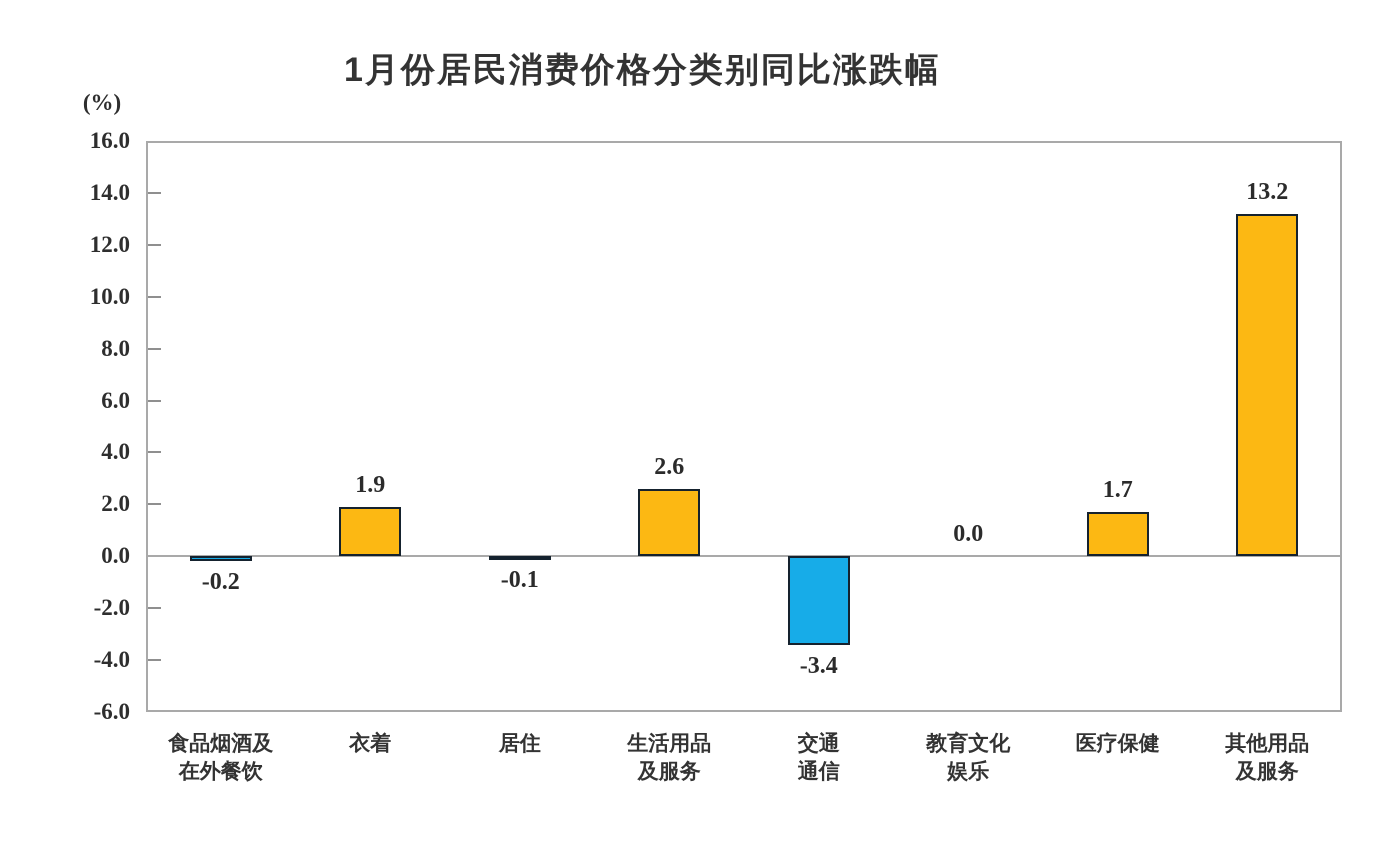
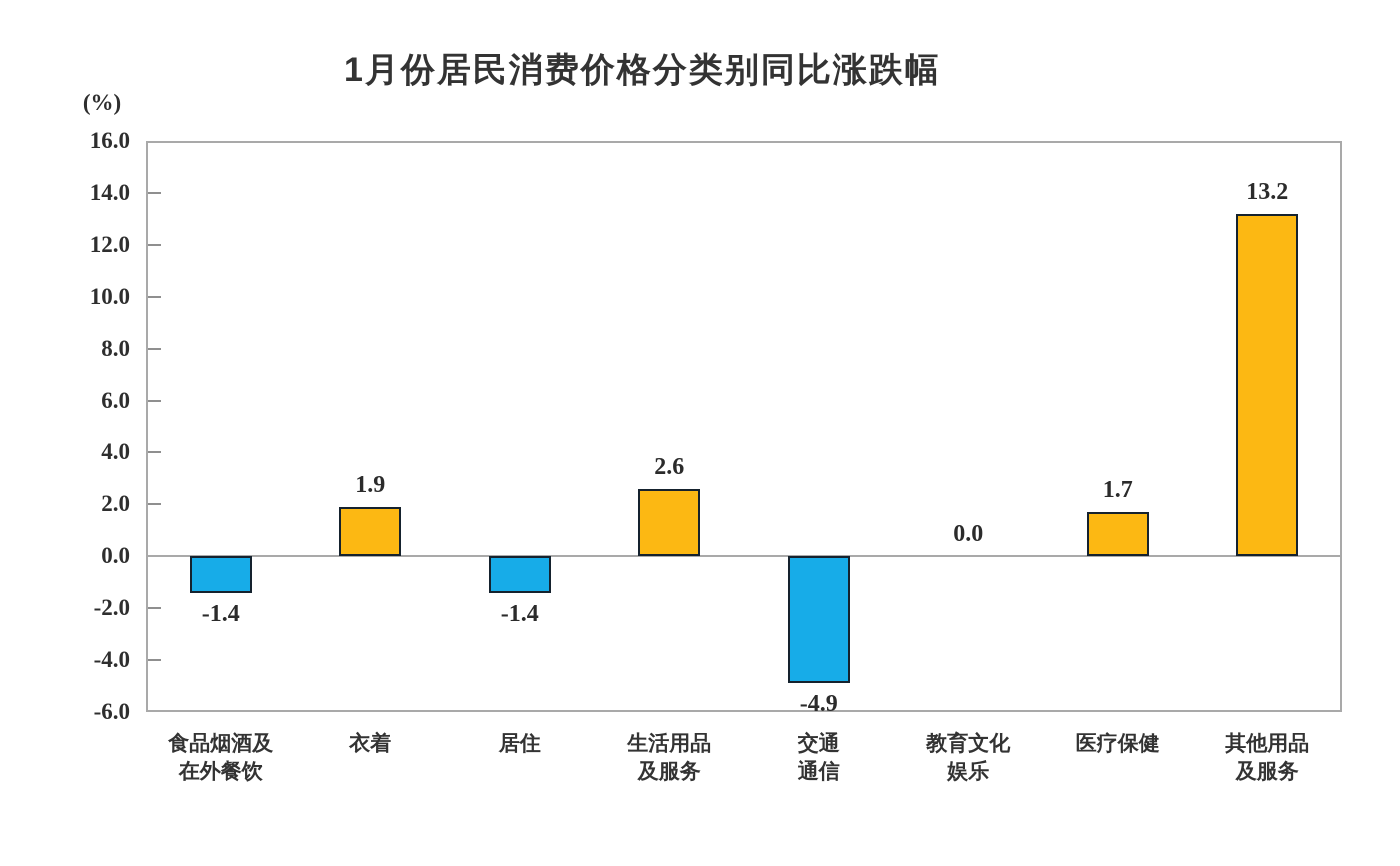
食品烟酒及在外餐饮: -0.2 -> -1.4
居住: -0.1 -> -1.4
交通通信: -3.4 -> -4.9
